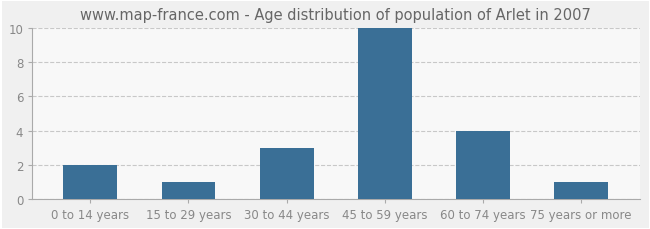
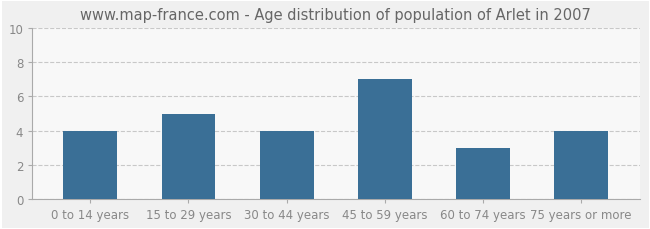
0 to 14 years: 2 -> 4
15 to 29 years: 1 -> 5
30 to 44 years: 3 -> 4
45 to 59 years: 10 -> 7
60 to 74 years: 4 -> 3
75 years or more: 1 -> 4
